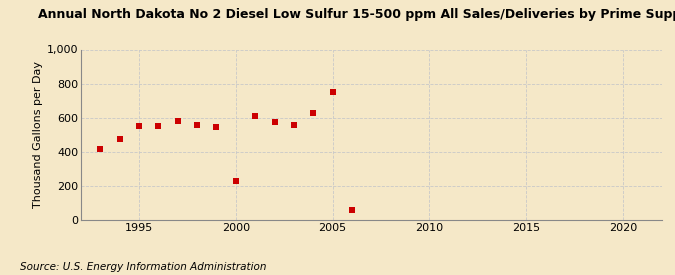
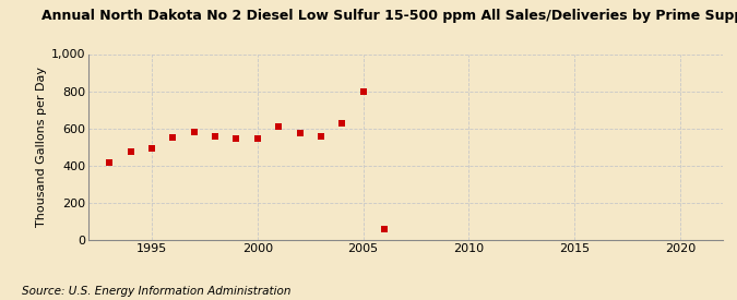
1995: 550 -> 490
2000: 230 -> 540
2005: 750 -> 800
